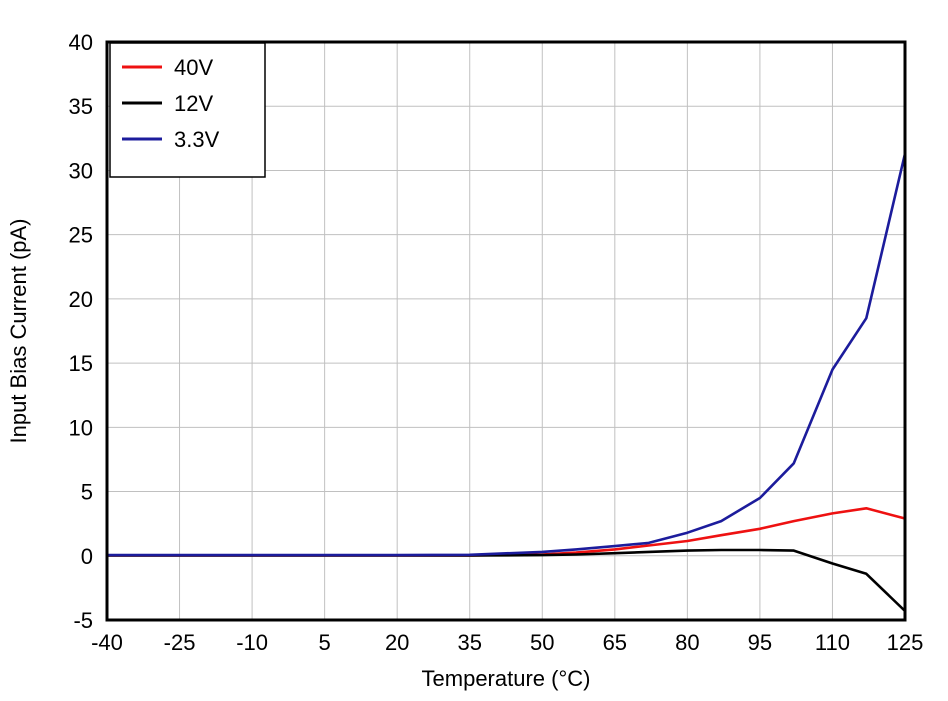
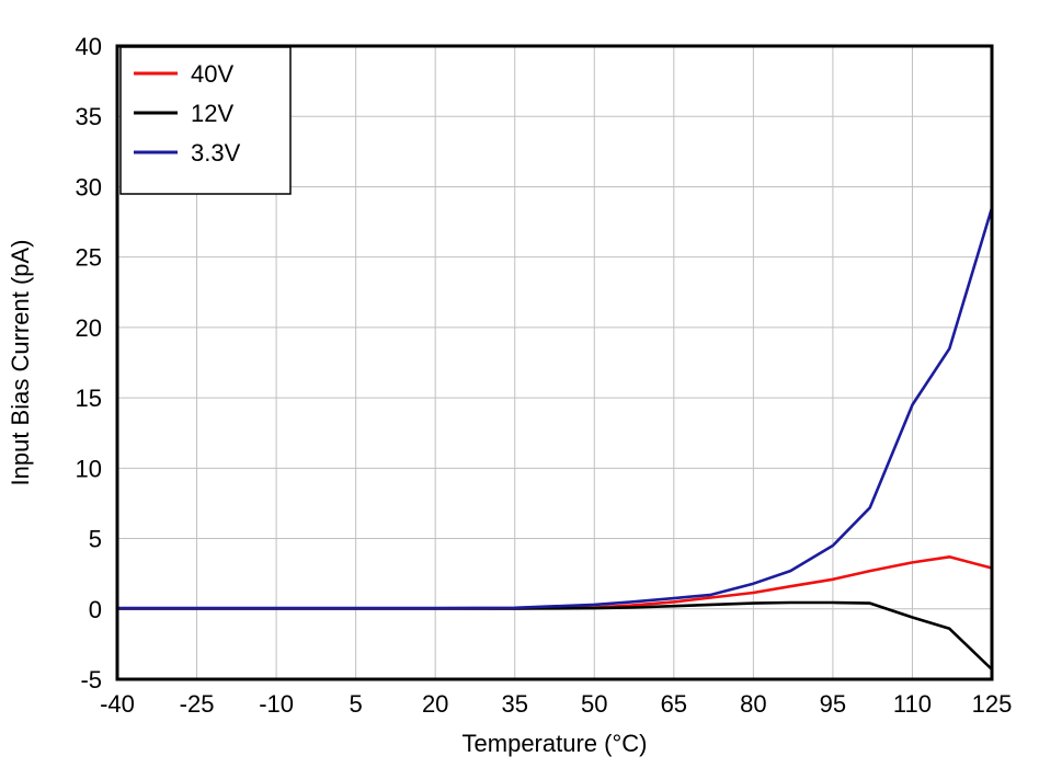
3.3V/125: 31.3 -> 28.5
